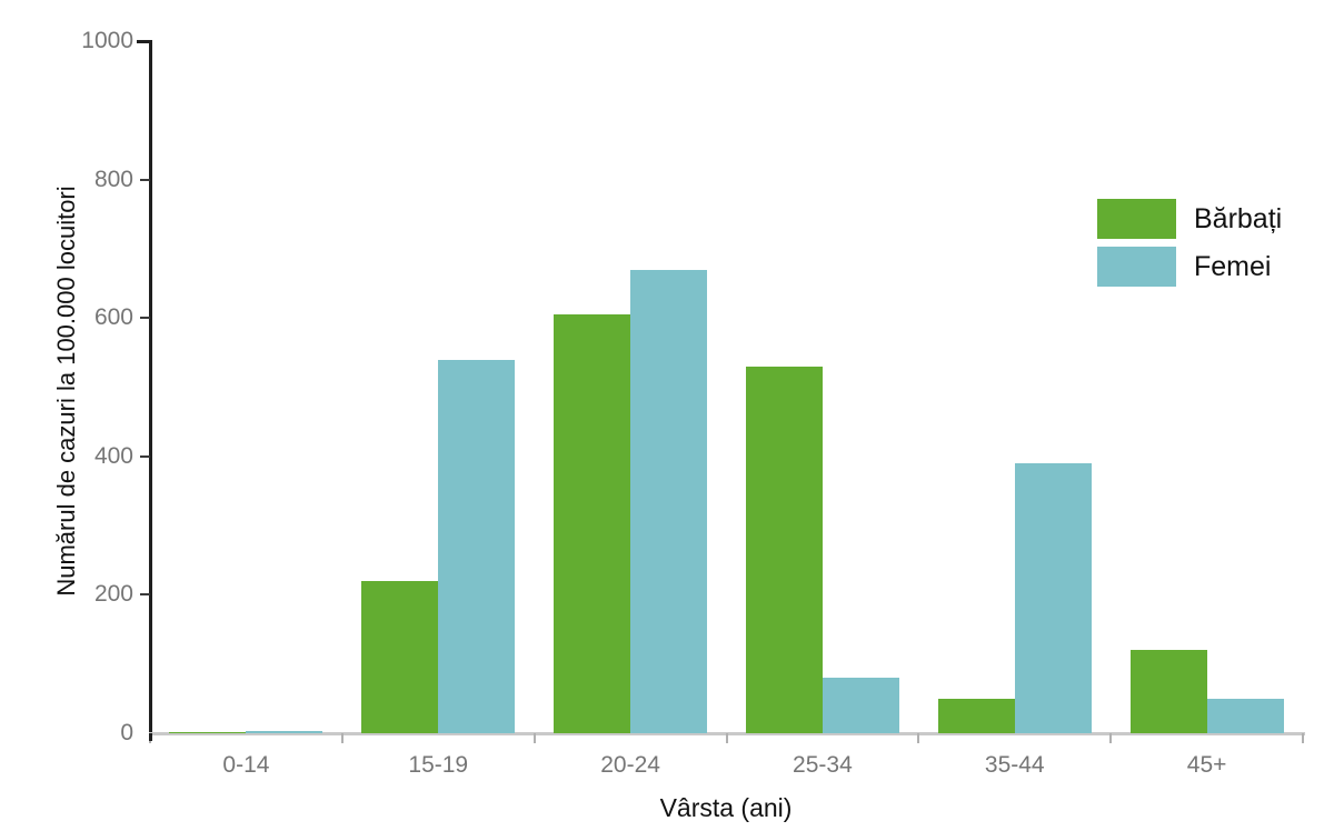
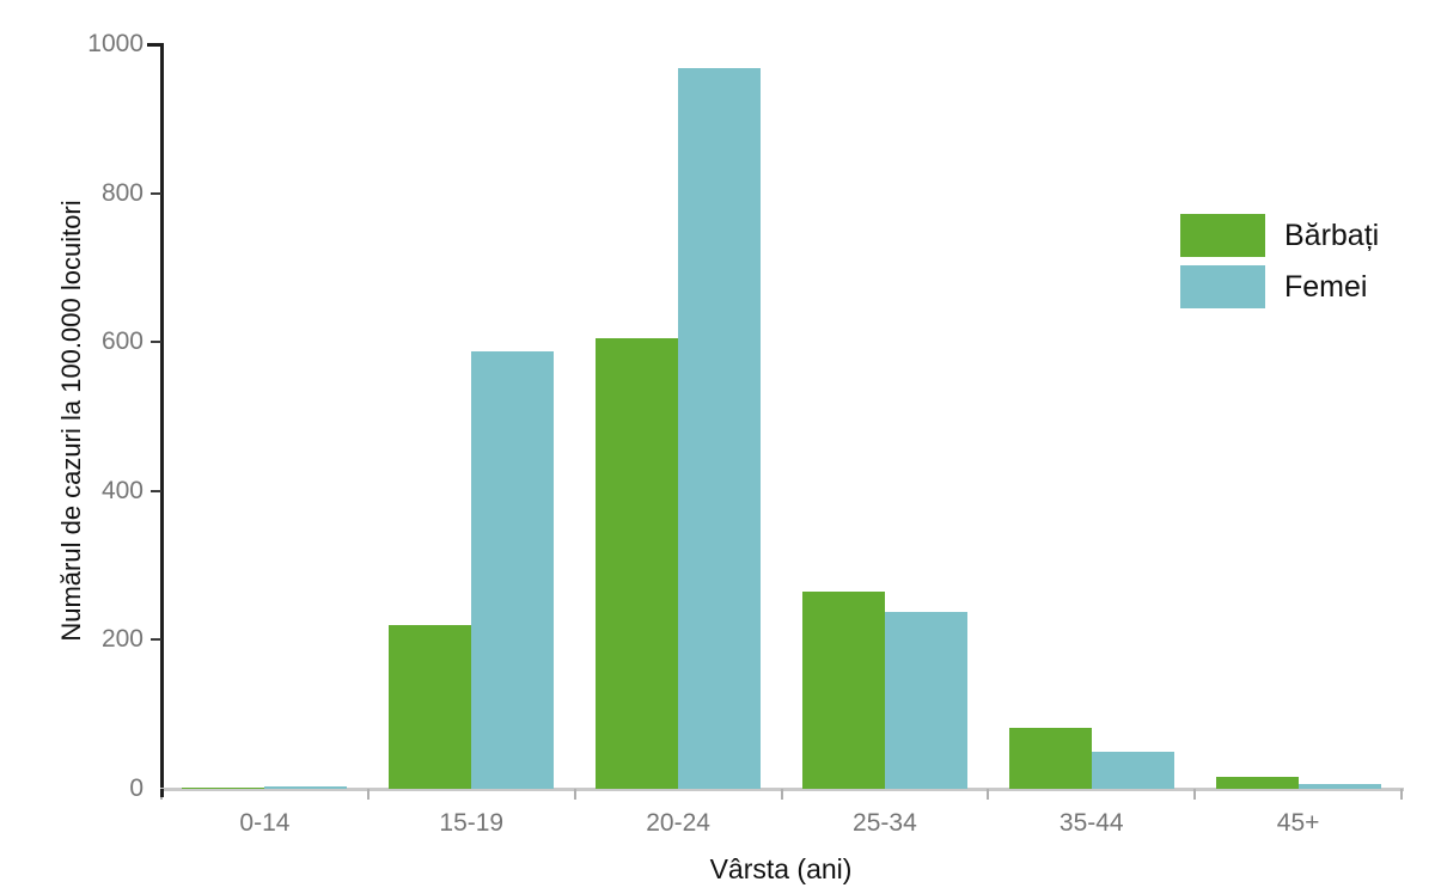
Femei/15-19: 540 -> 590
Femei/20-24: 670 -> 970
Bărbați/25-34: 530 -> 260
Femei/25-34: 80 -> 240
Bărbați/35-44: 50 -> 80
Femei/35-44: 390 -> 50
Bărbați/45+: 120 -> 20
Femei/45+: 50 -> 10
